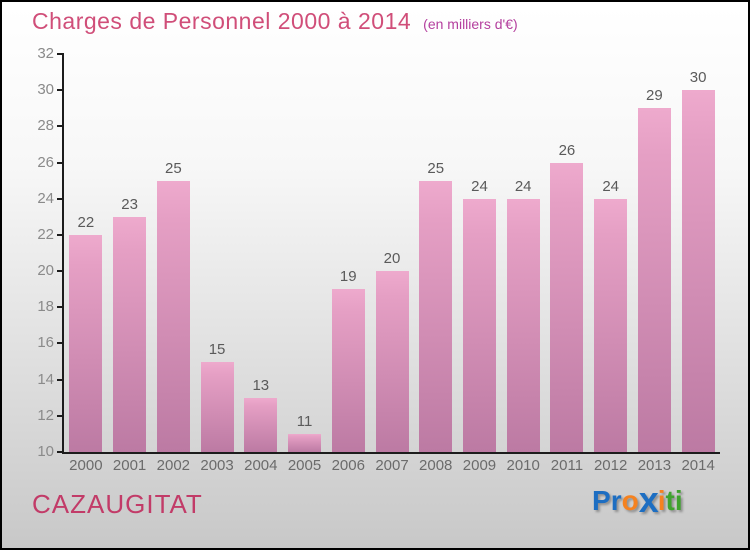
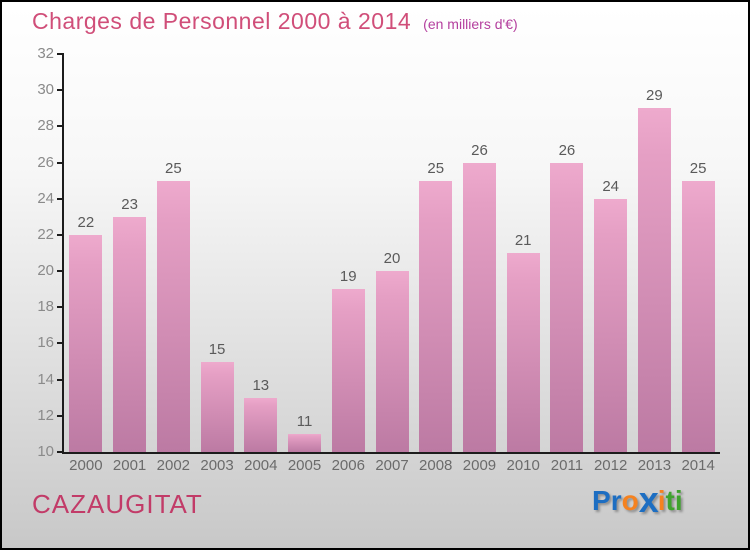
2009: 24 -> 26
2010: 24 -> 21
2014: 30 -> 25
